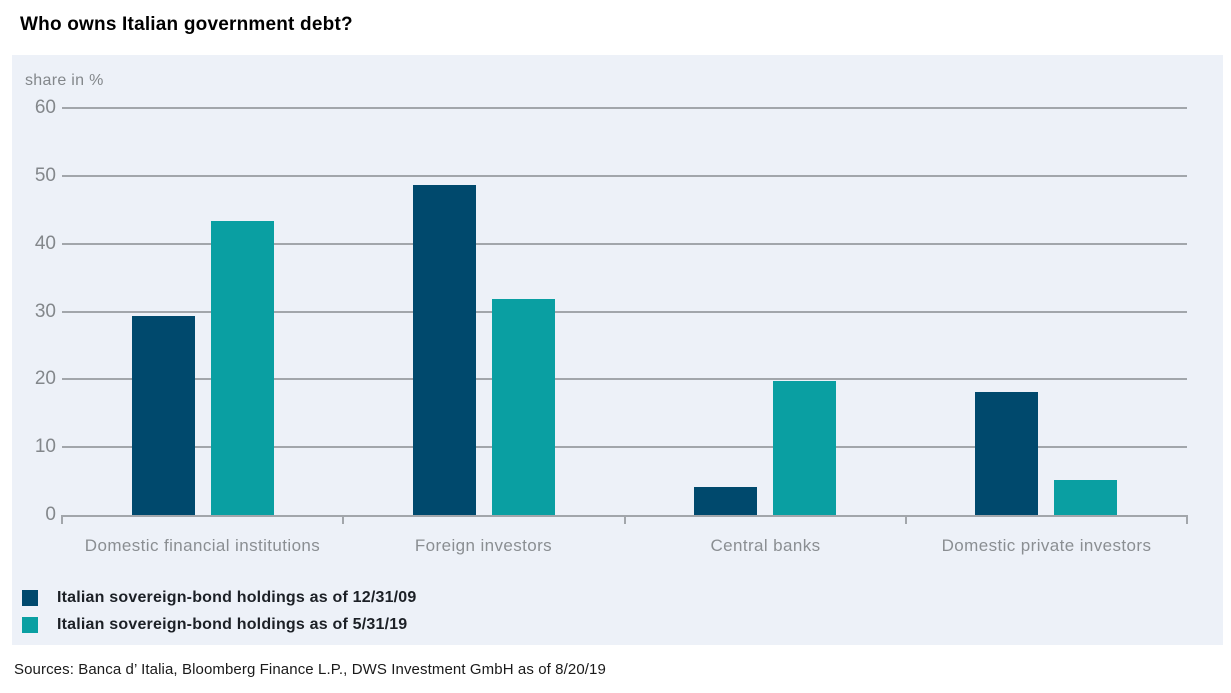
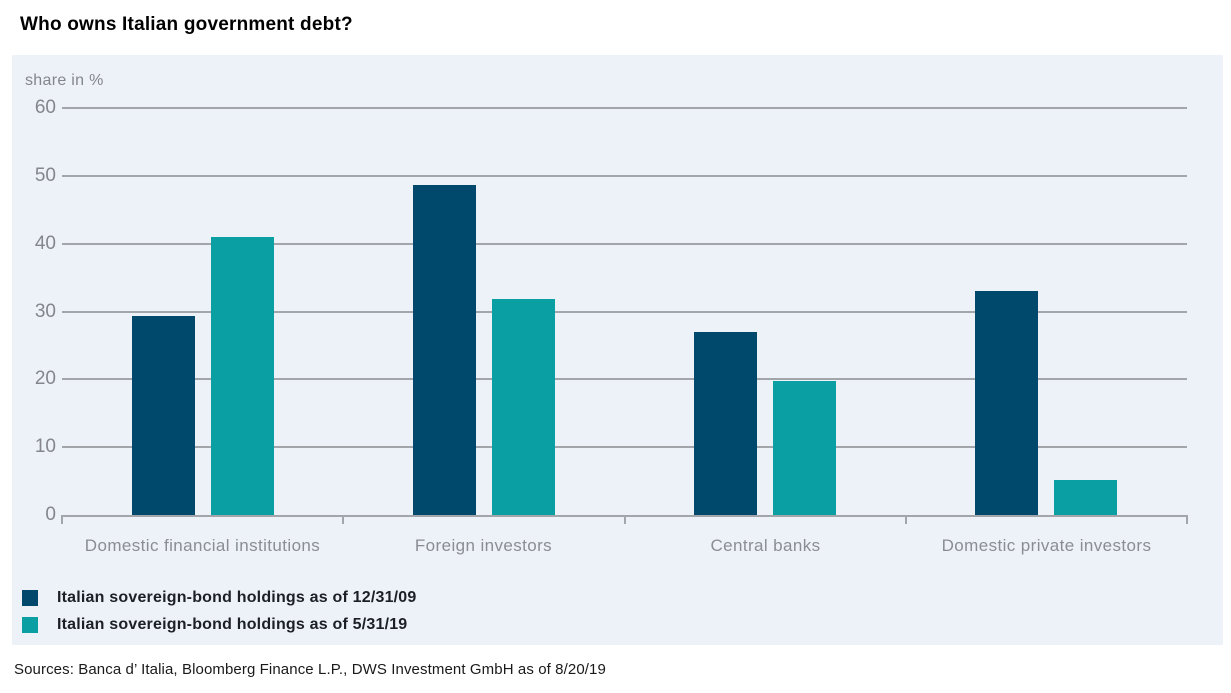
Italian sovereign-bond holdings as of 5/31/19/Domestic financial institutions: 43 -> 41
Italian sovereign-bond holdings as of 12/31/09/Central banks: 4 -> 27
Italian sovereign-bond holdings as of 12/31/09/Domestic private investors: 18 -> 33
